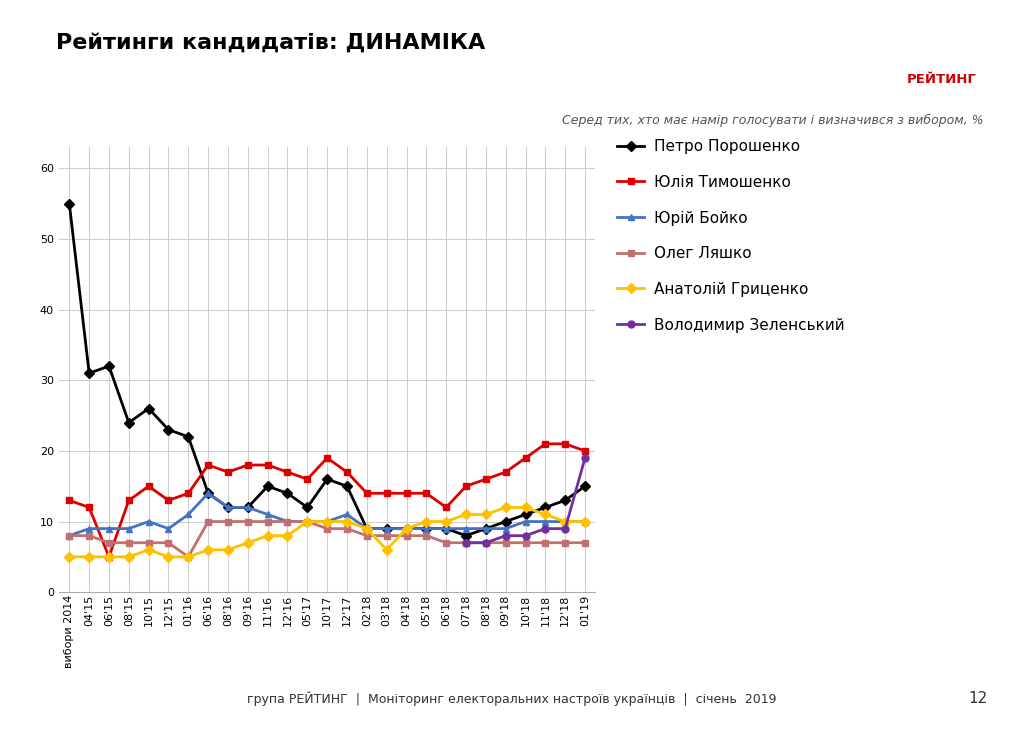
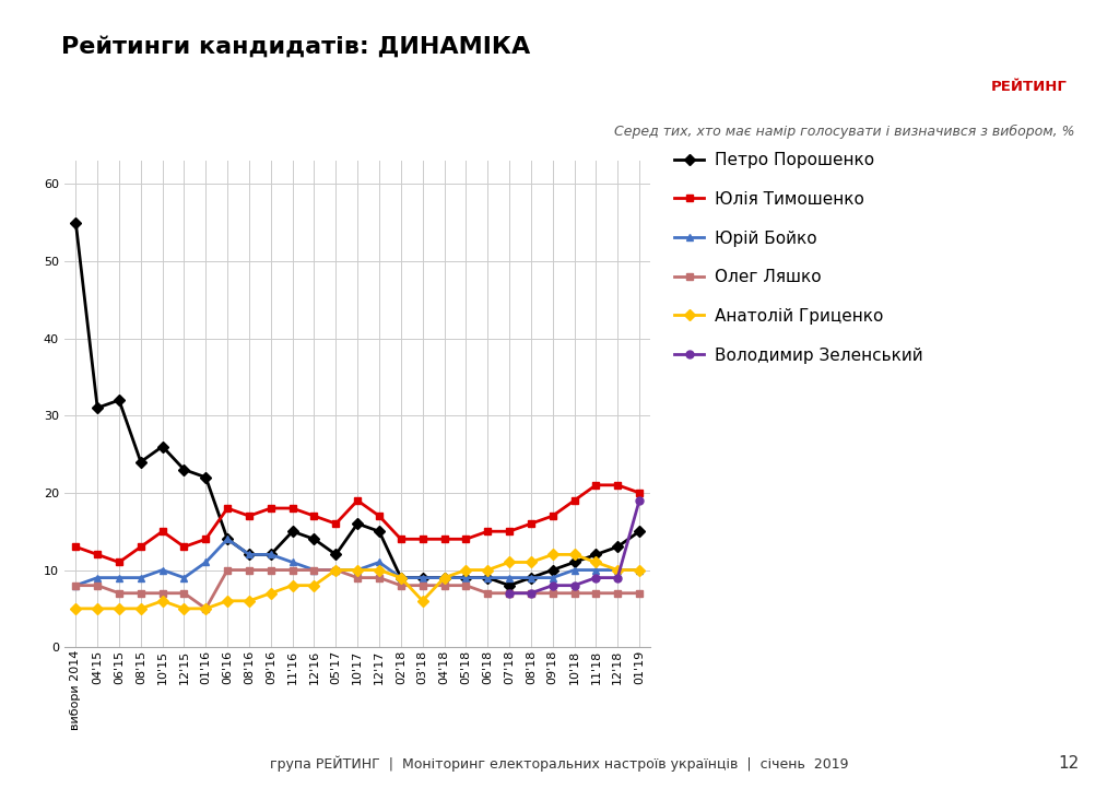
Юлія Тимошенко/06'15: 5 -> 11
Юлія Тимошенко/06'18: 12 -> 15
